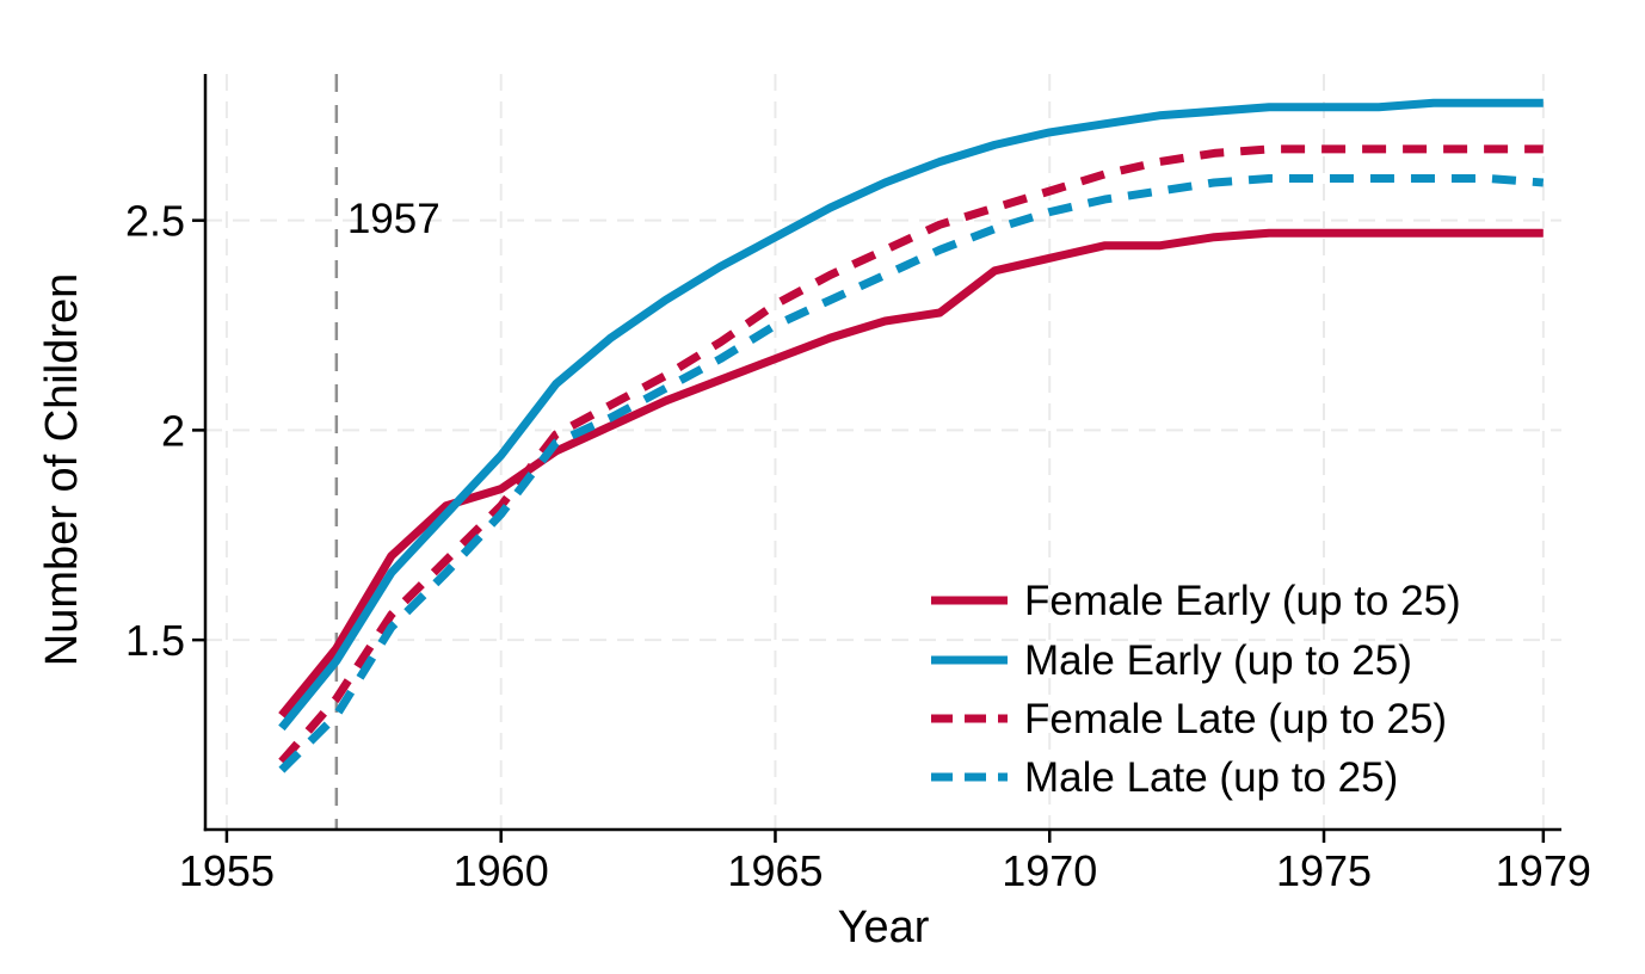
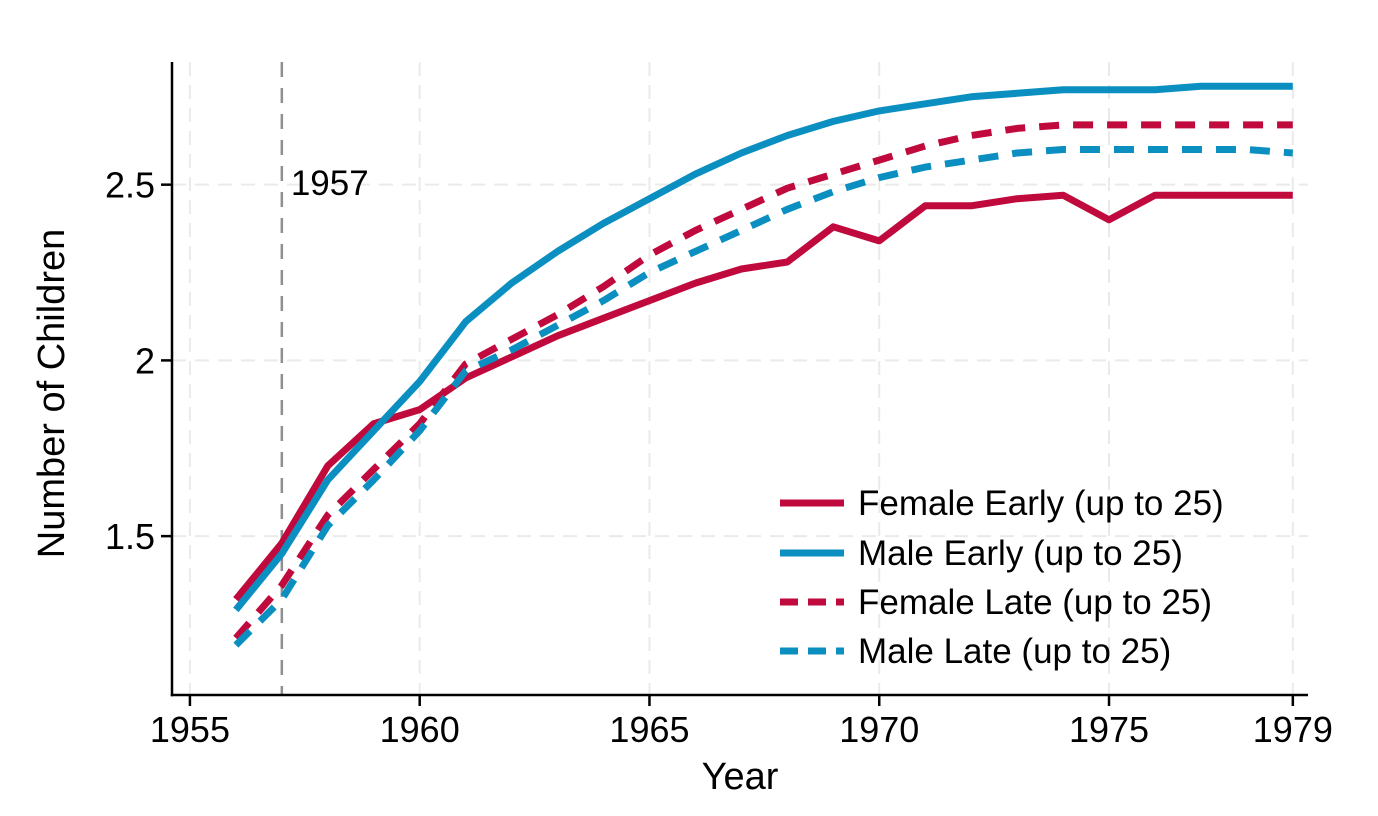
Female Early (up to 25)/1970: 2.41 -> 2.34
Female Early (up to 25)/1975: 2.47 -> 2.40
